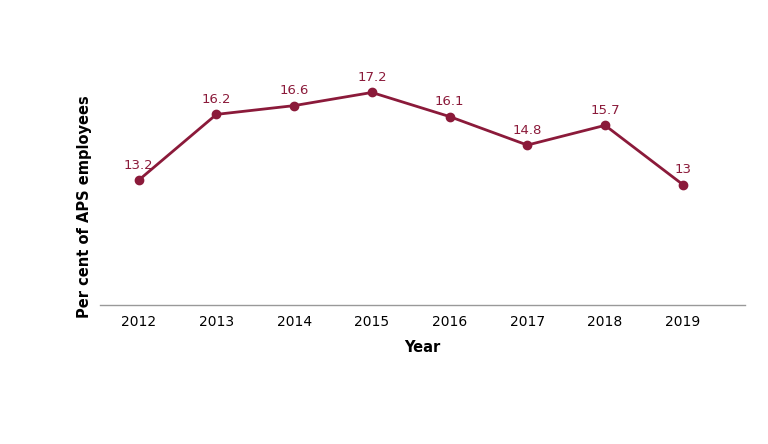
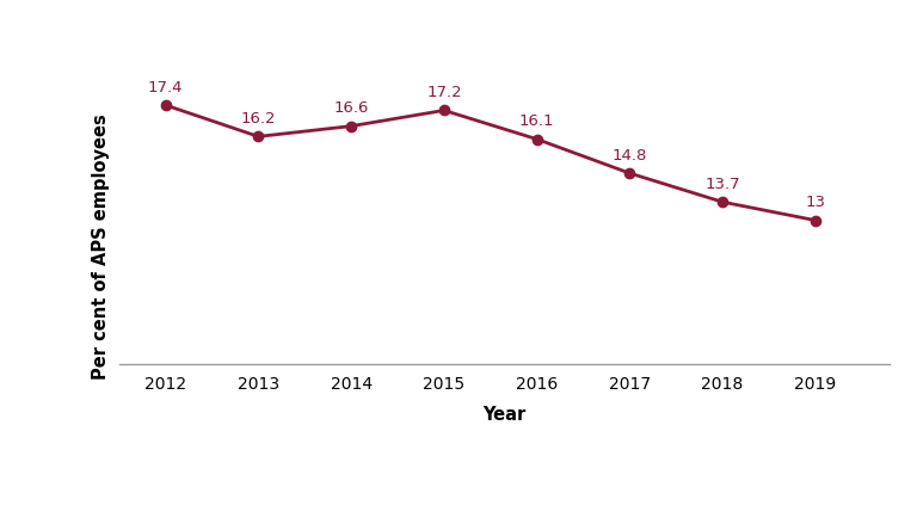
2012: 13.2 -> 17.4
2018: 15.7 -> 13.7
